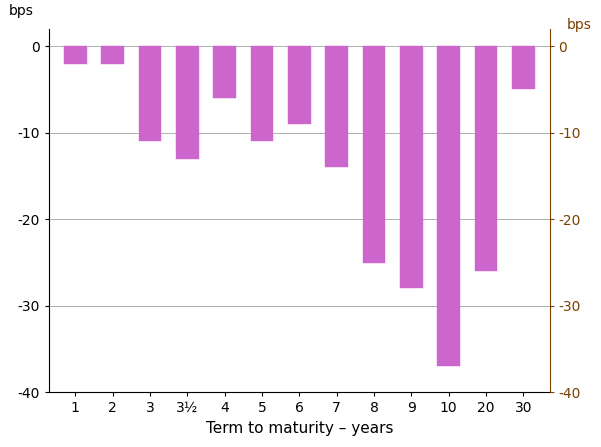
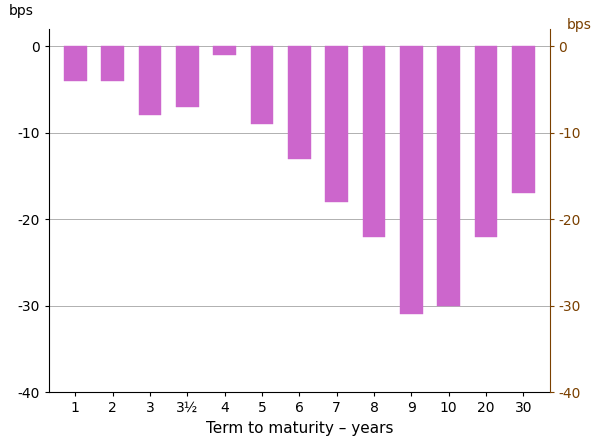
1: -2 -> -4
2: -2 -> -4
3: -11 -> -8
3½: -13 -> -7
4: -6 -> -1
5: -11 -> -9
6: -9 -> -13
7: -14 -> -18
8: -25 -> -22
9: -28 -> -31
10: -37 -> -30
20: -26 -> -22
30: -5 -> -17
